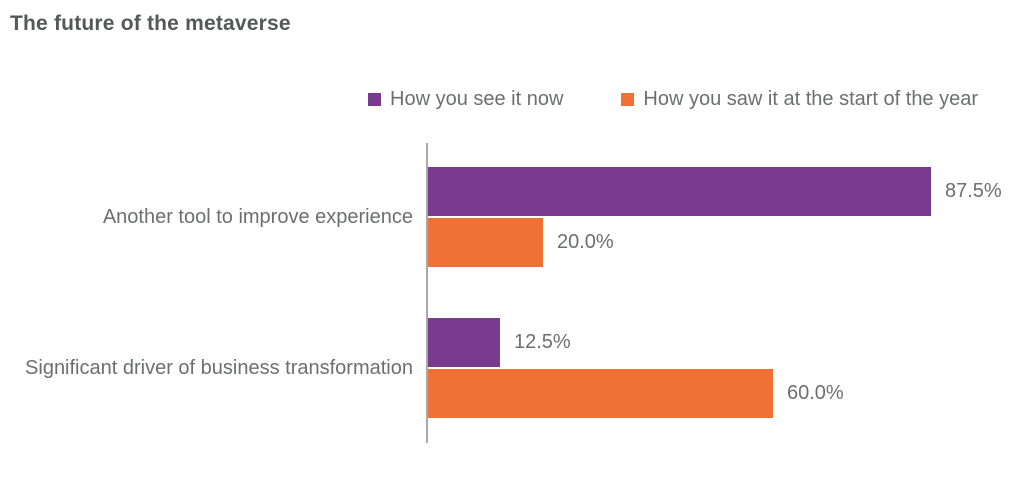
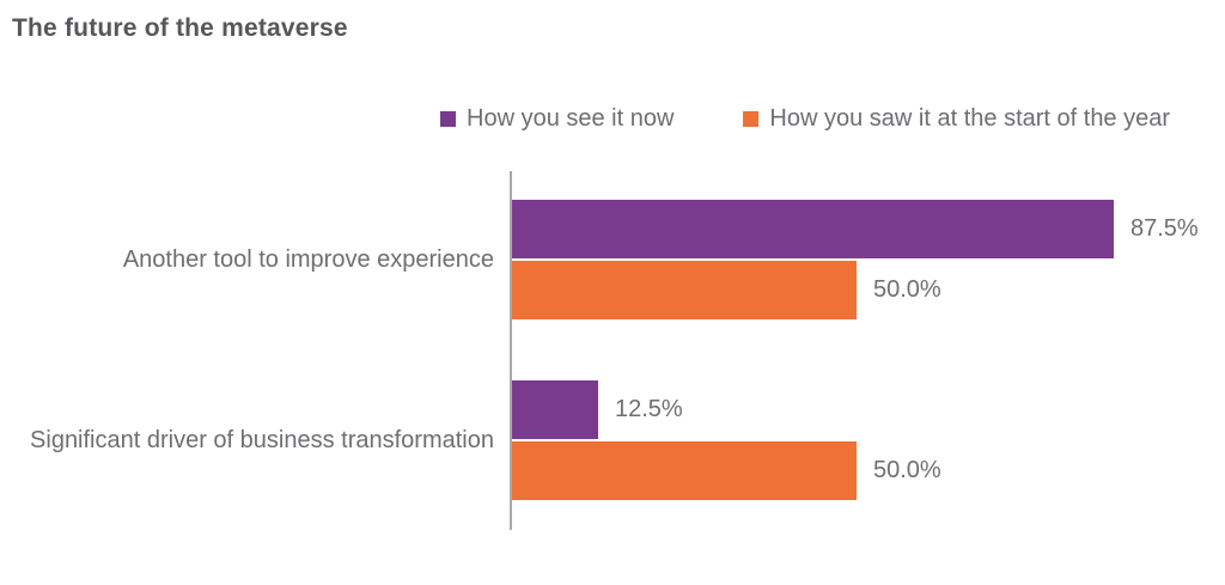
How you saw it at the start of the year/Another tool to improve experience: 20.0% -> 50.0%
How you saw it at the start of the year/Significant driver of business transformation: 60.0% -> 50.0%
